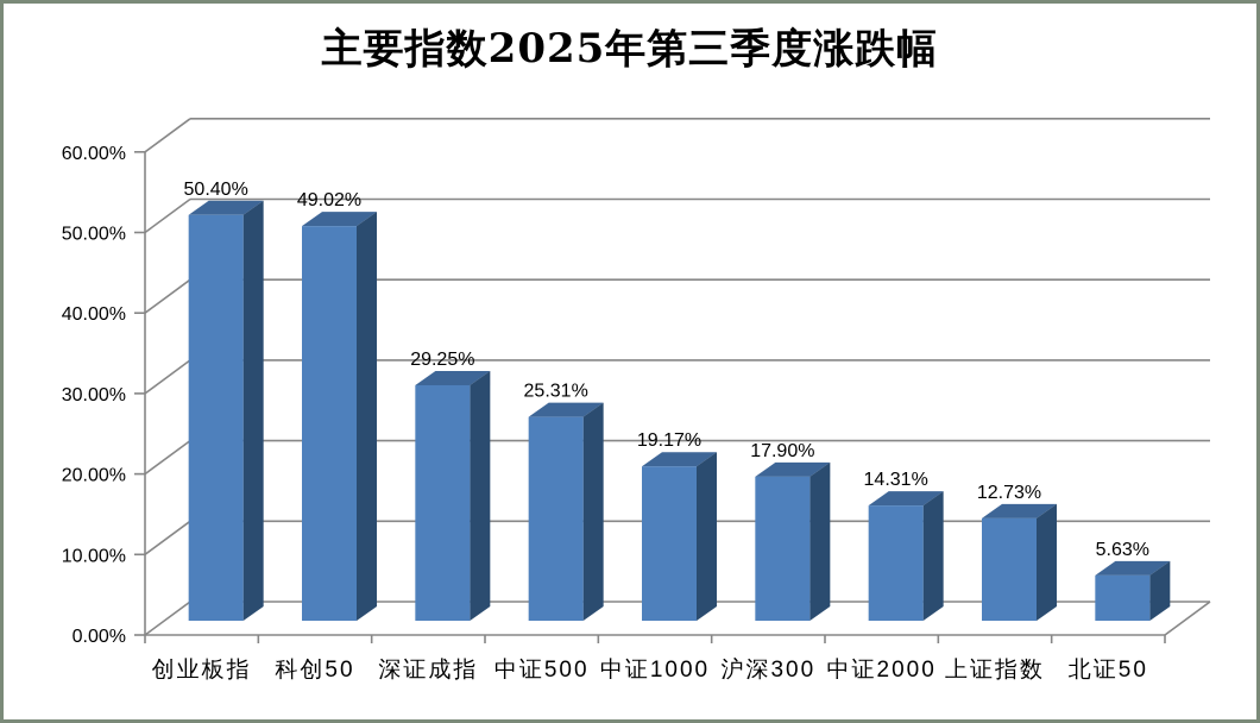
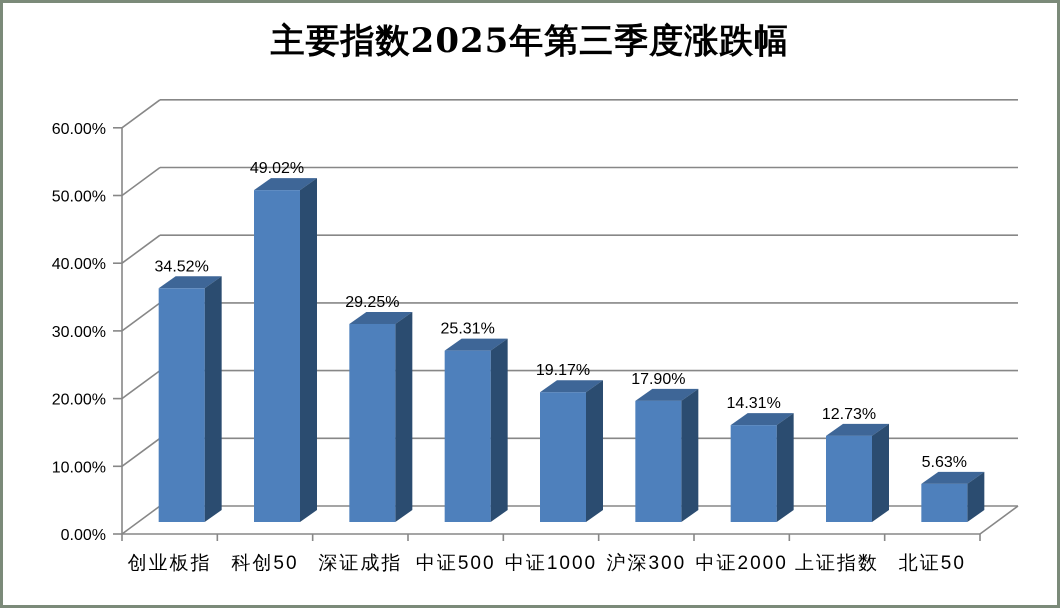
创业板指: 50.40% -> 34.52%
